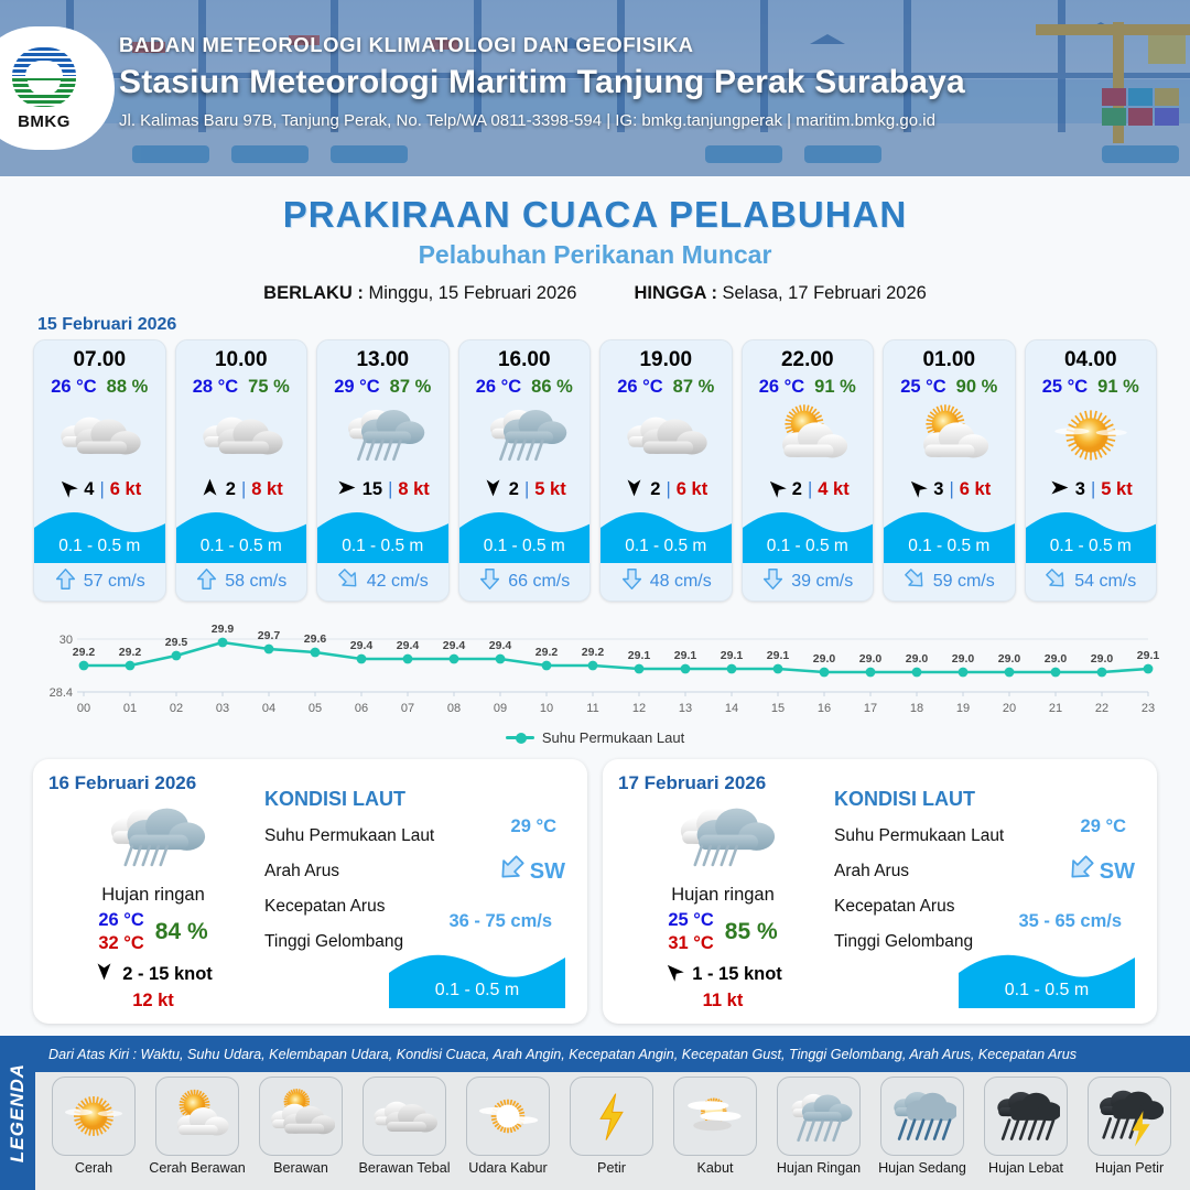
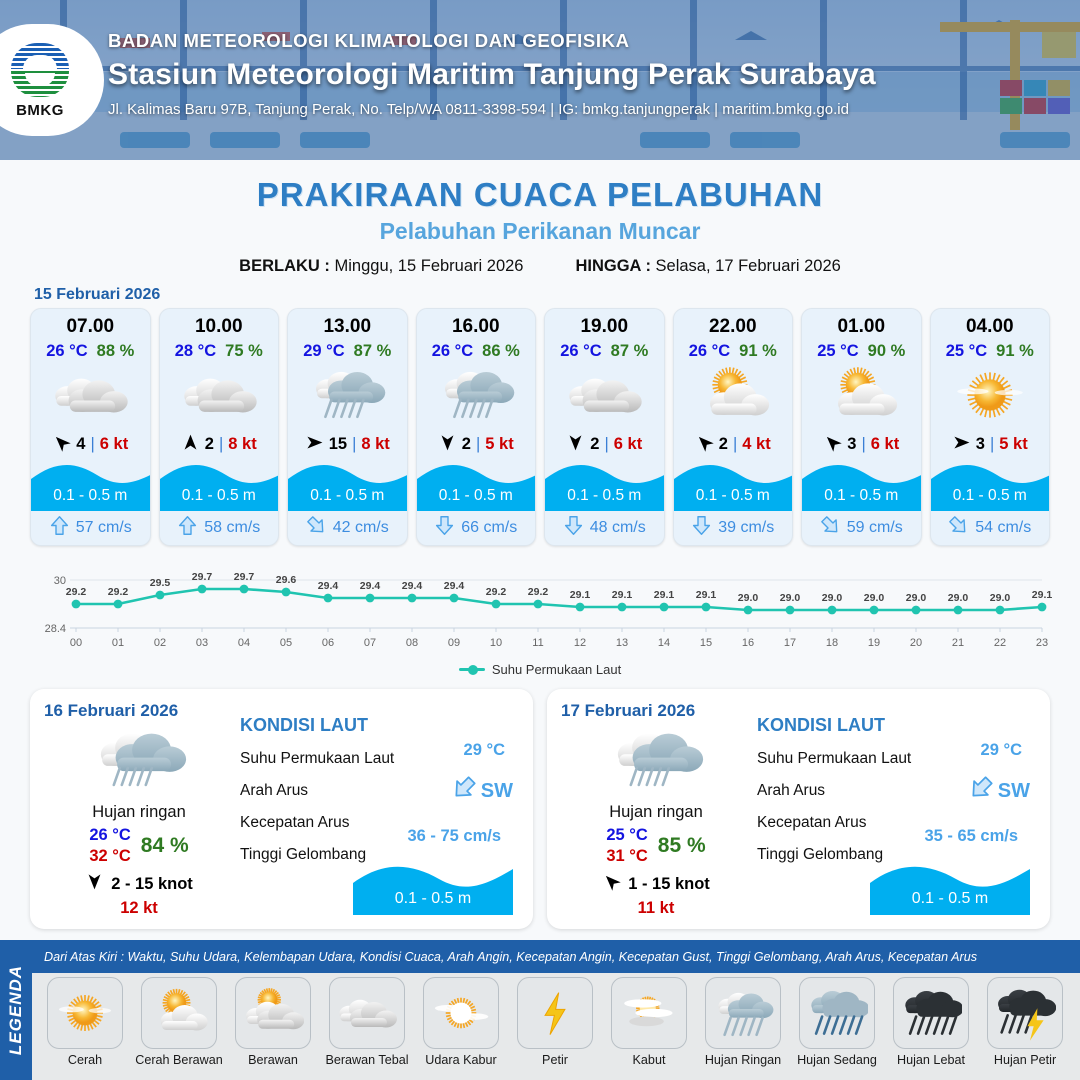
03: 29.9 -> 29.7
